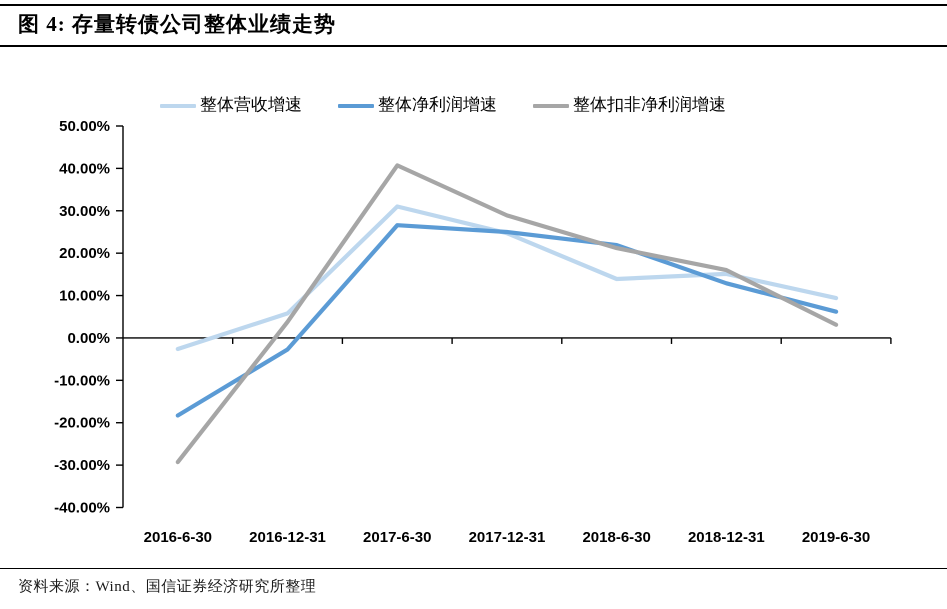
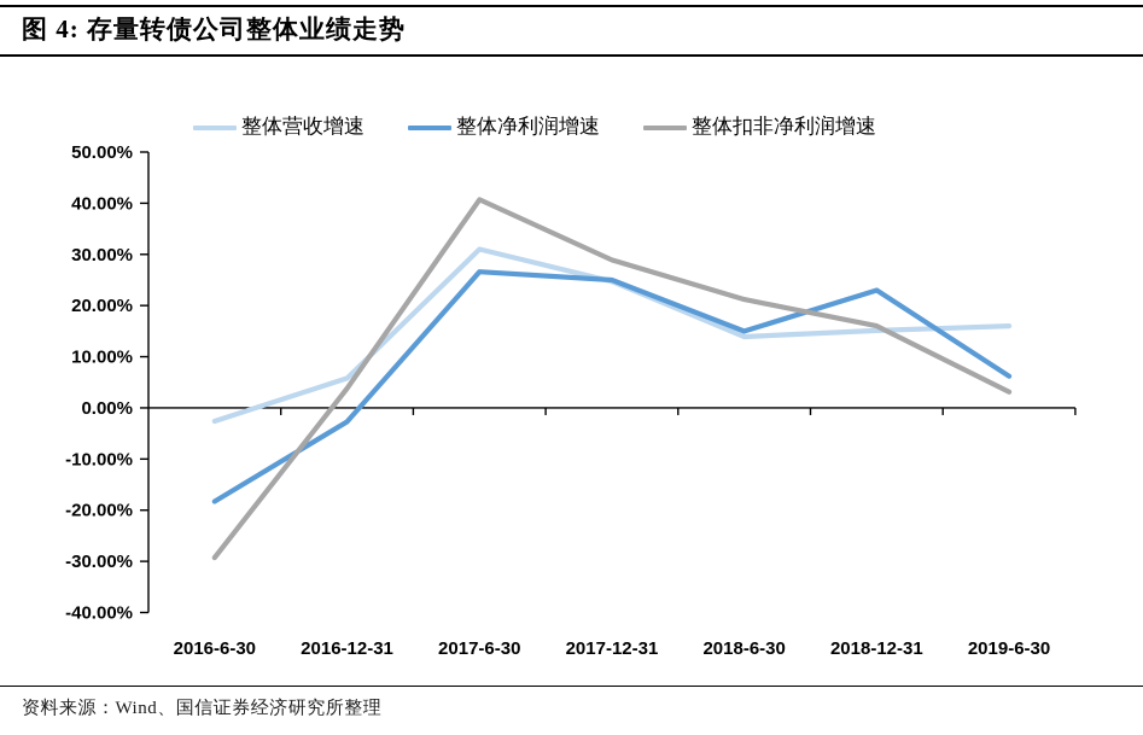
整体净利润增速/2018-6-30: 22% -> 15%
整体净利润增速/2018-12-31: 13% -> 23%
整体营收增速/2019-6-30: 9% -> 16%
